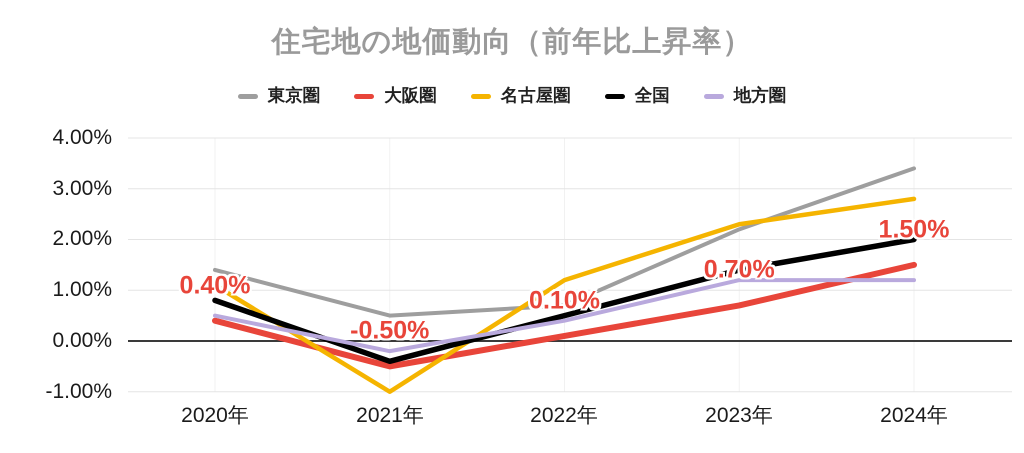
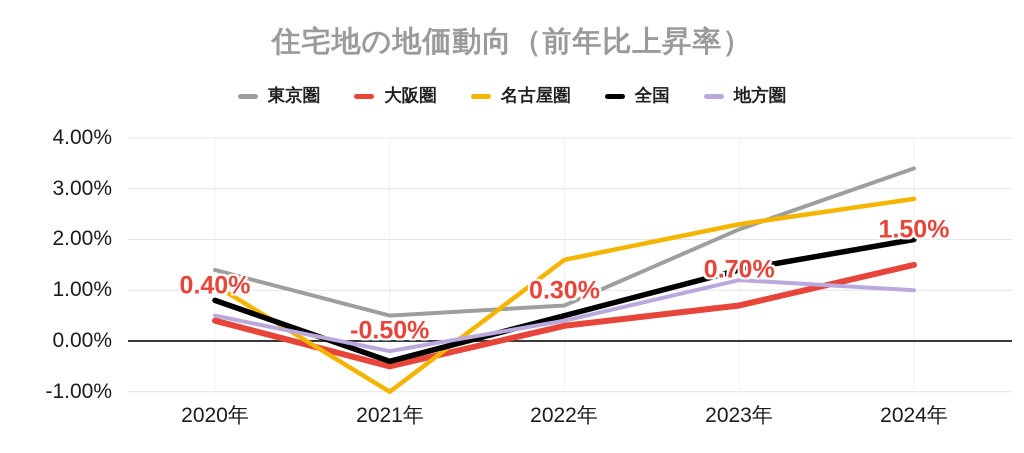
大阪圏/2022年: 0.10% -> 0.30%
名古屋圏/2022年: 1.2% -> 1.6%
地方圏/2024年: 1.2% -> 1.0%
